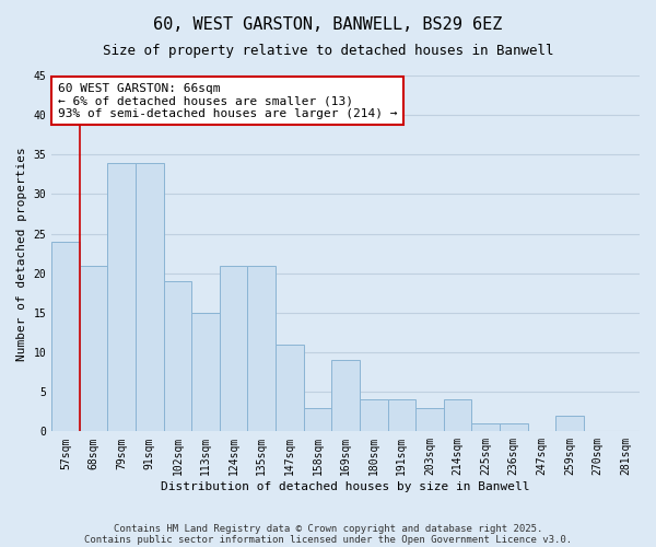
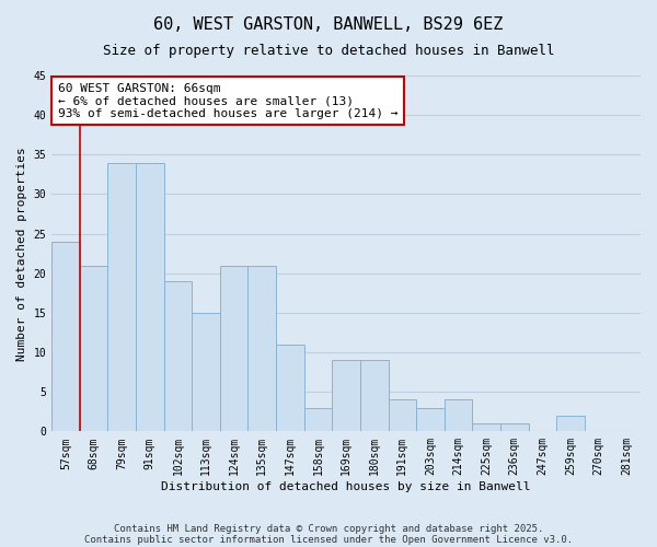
180sqm: 4 -> 9
